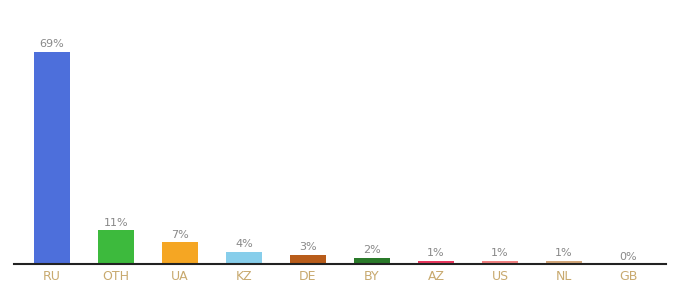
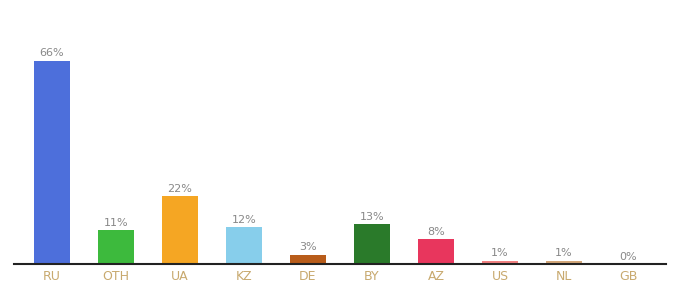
RU: 69% -> 66%
UA: 7% -> 22%
KZ: 4% -> 12%
BY: 2% -> 13%
AZ: 1% -> 8%
